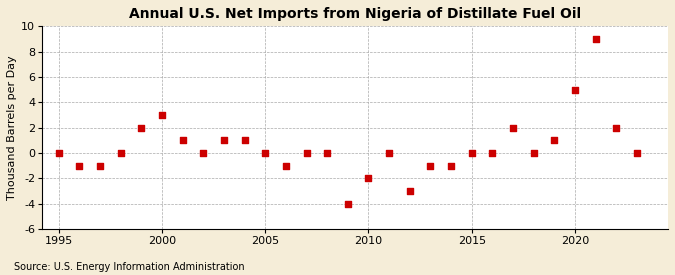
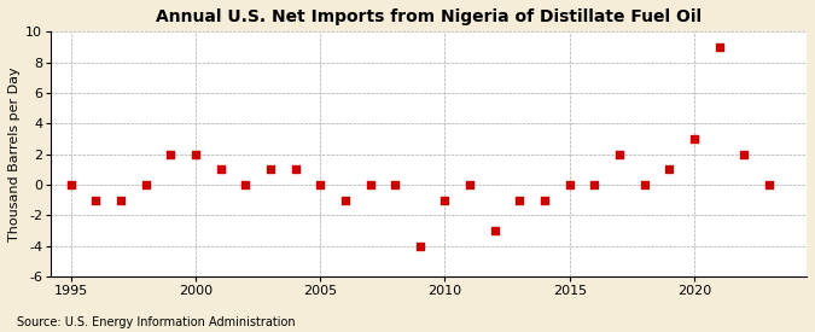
2000: 3 -> 2
2010: -2 -> -1
2020: 5 -> 3
